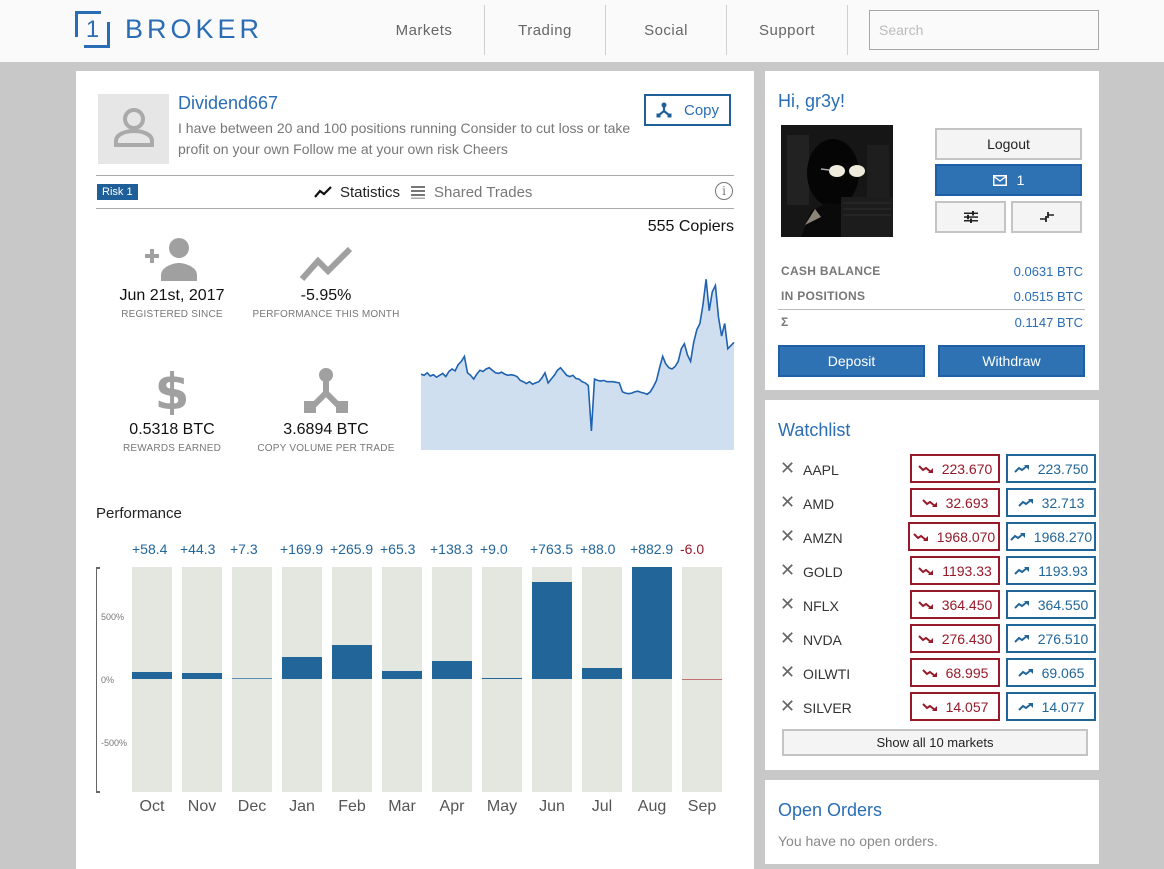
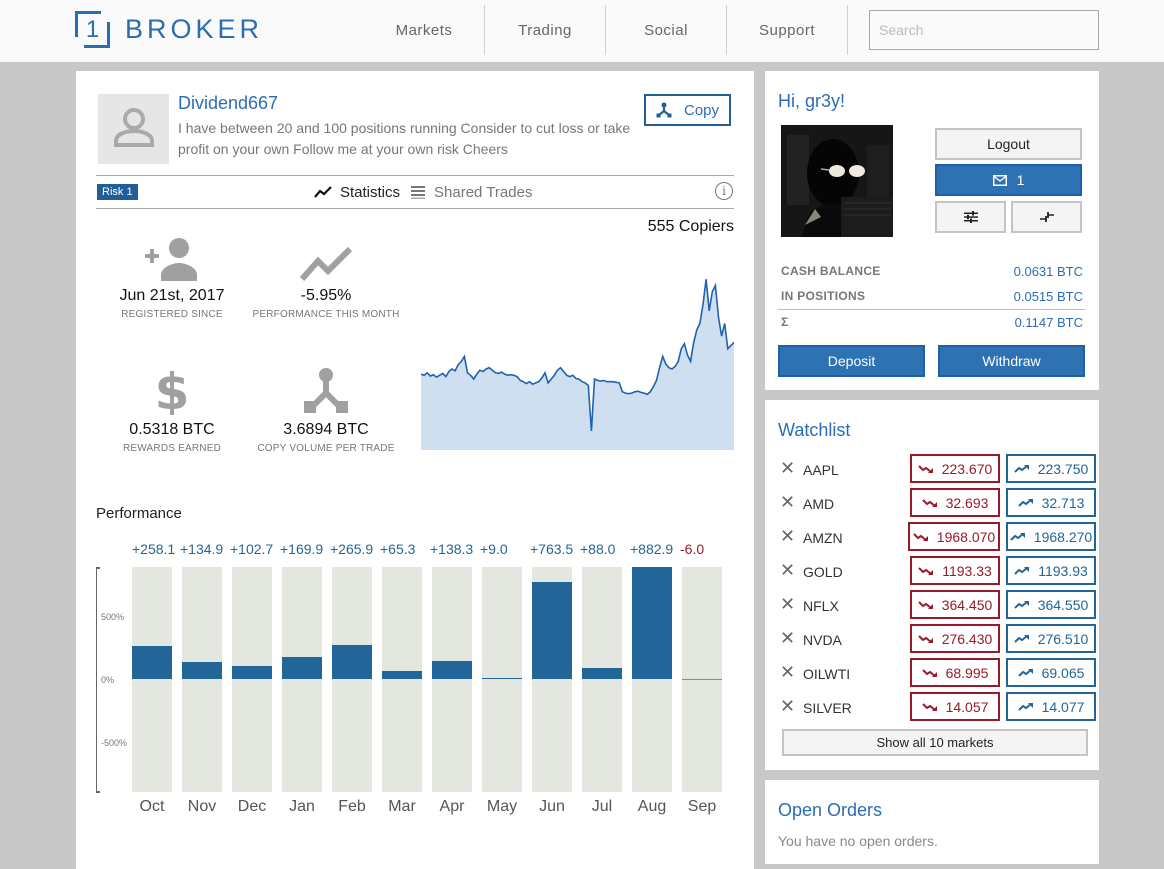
Performance/Oct: +58.4 -> +258.1
Performance/Nov: +44.3 -> +134.9
Performance/Dec: +7.3 -> +102.7
